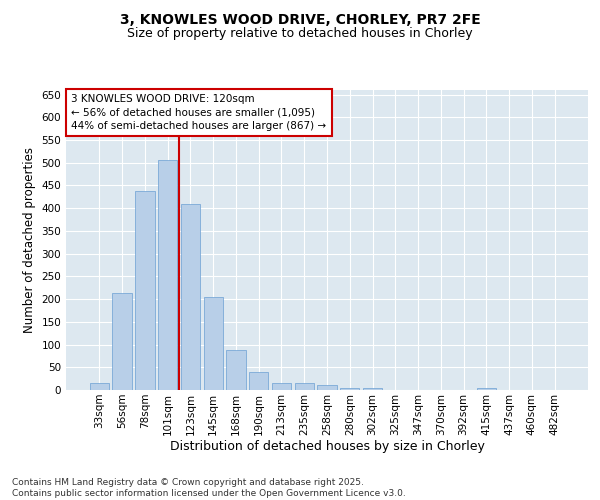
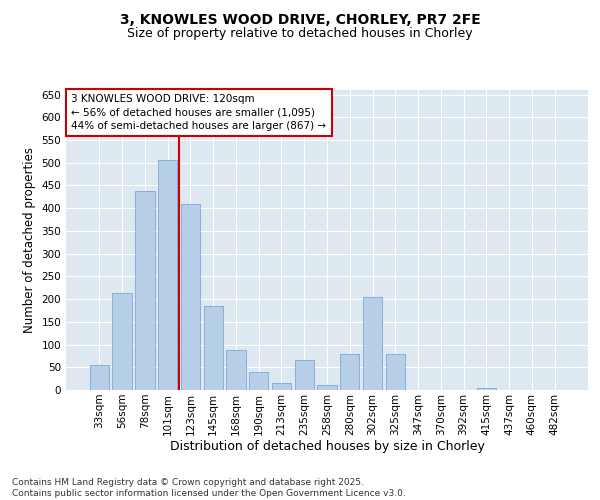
33sqm: 15 -> 55
145sqm: 205 -> 185
235sqm: 15 -> 65
280sqm: 5 -> 80
302sqm: 4 -> 205
325sqm: 1 -> 80
